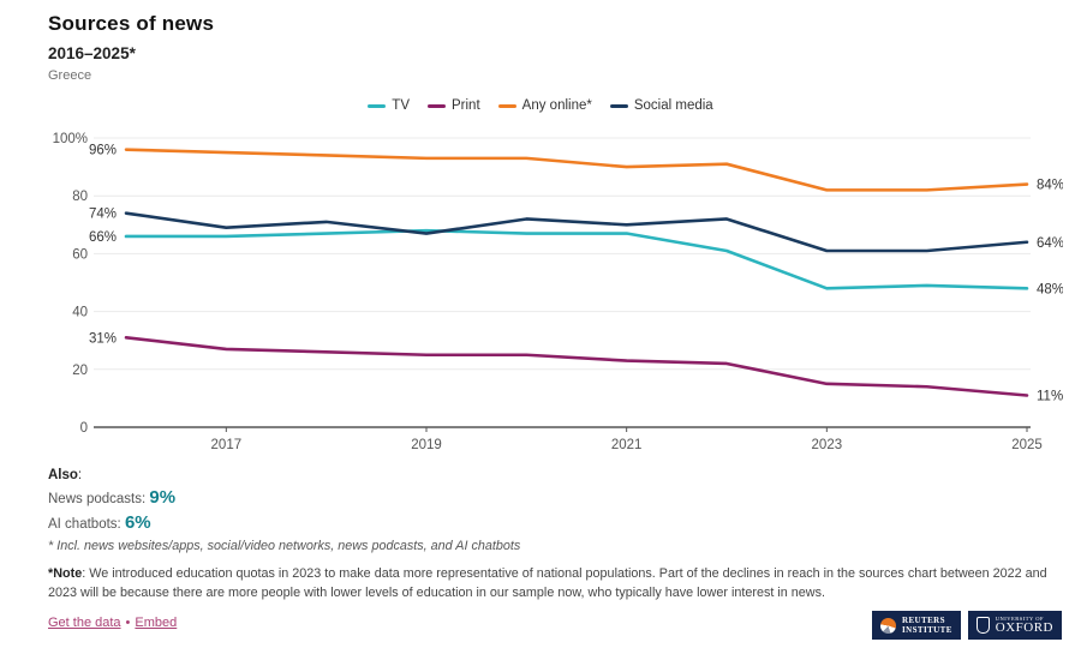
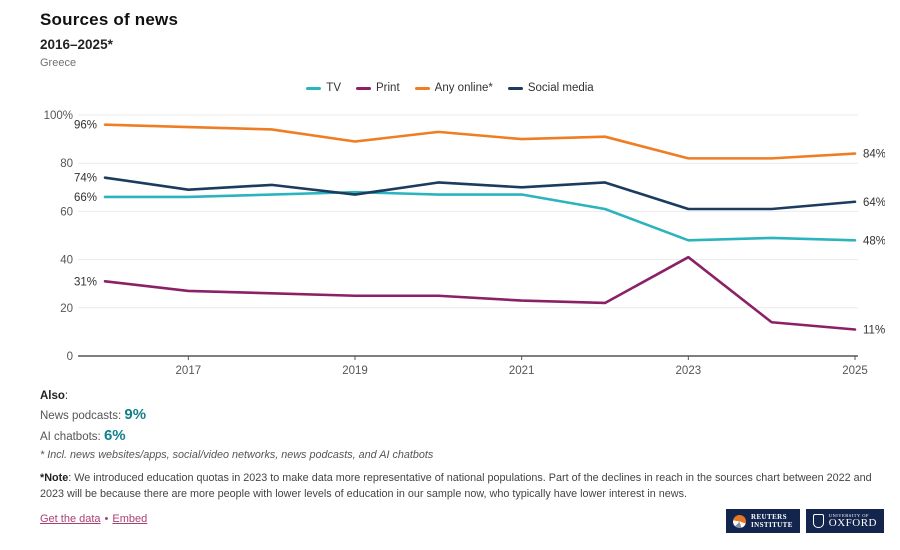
Any online*/2019: 93% -> 89%
Print/2023: 15% -> 41%
